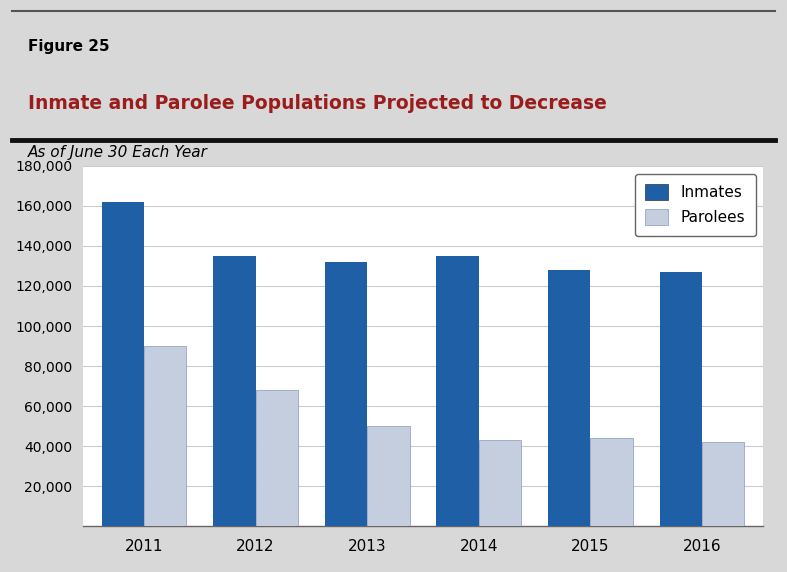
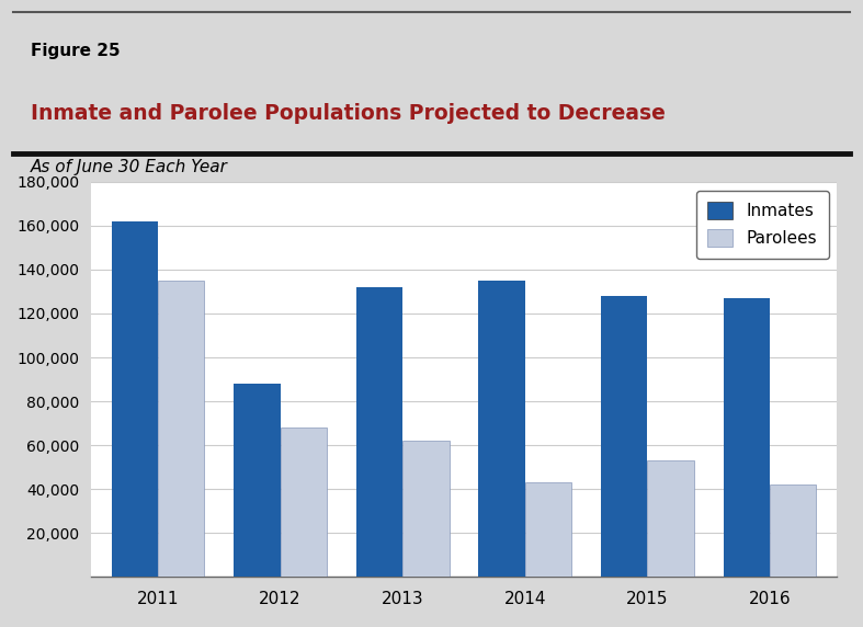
Parolees/2011: 90,000 -> 135,000
Inmates/2012: 135,000 -> 88,000
Parolees/2013: 50,000 -> 62,000
Parolees/2015: 44,000 -> 53,000
